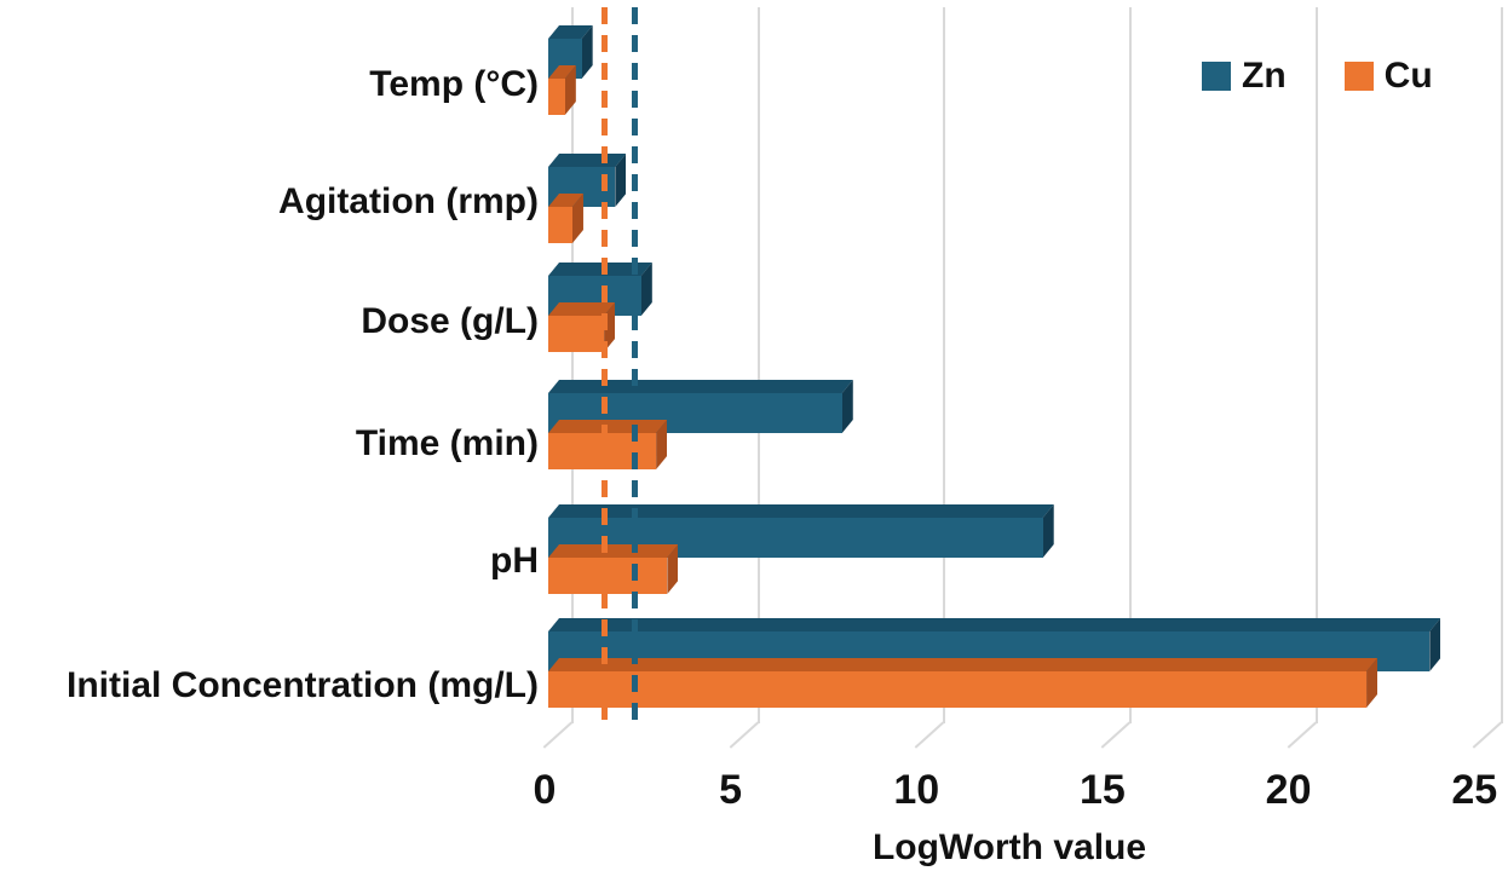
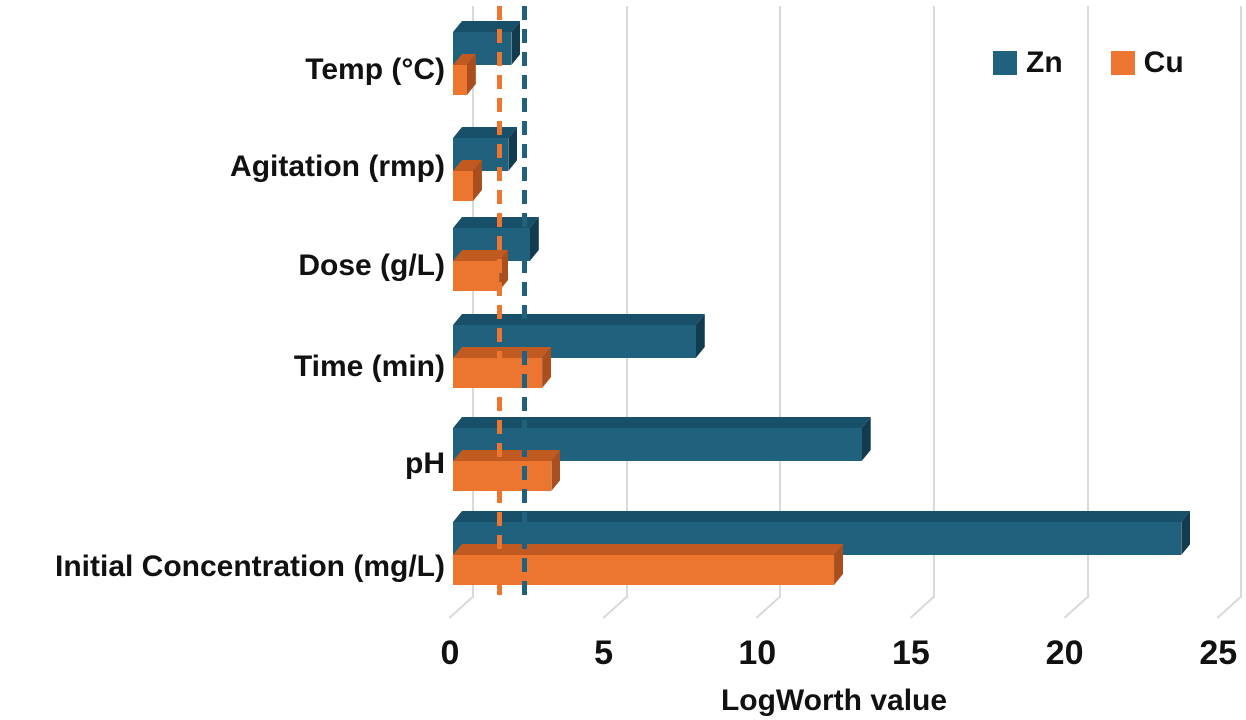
Zn/Temp (°C): 0.9 -> 1.9
Cu/Initial Concentration (mg/L): 22.0 -> 12.4
